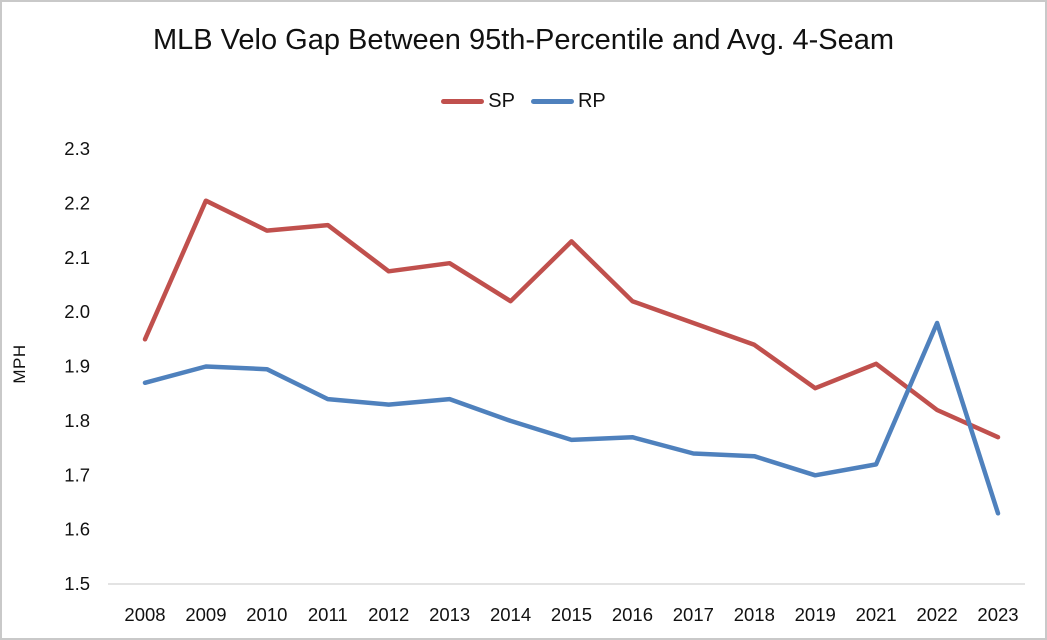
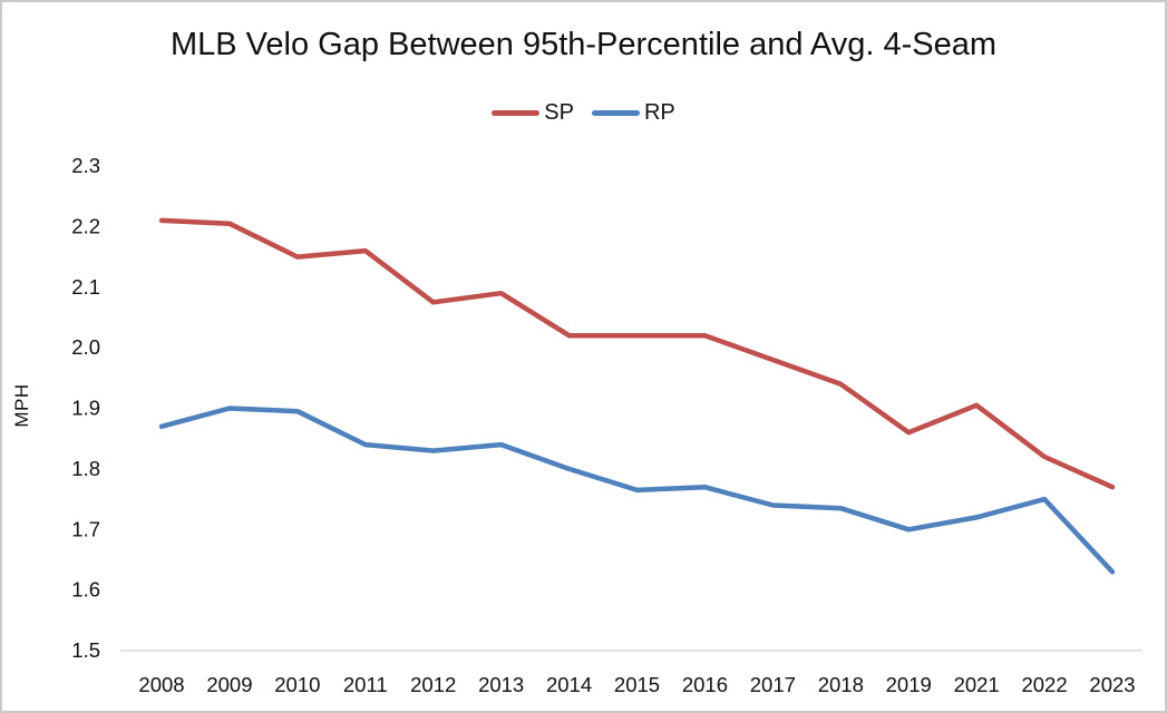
SP/2008: 1.95 -> 2.21
SP/2015: 2.13 -> 2.02
RP/2022: 1.98 -> 1.75
